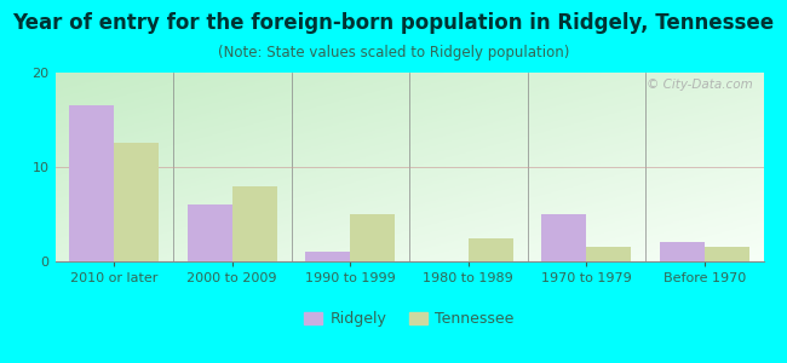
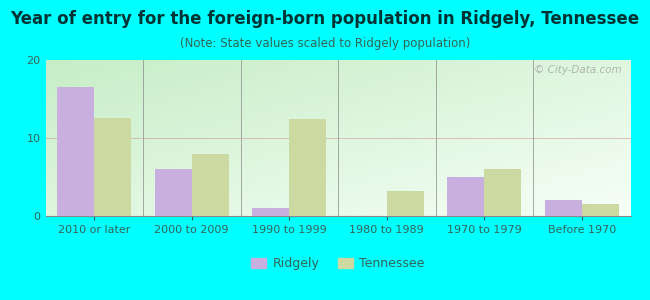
Tennessee/1990 to 1999: 5.0 -> 12.4
Tennessee/1980 to 1989: 2.5 -> 3.2
Tennessee/1970 to 1979: 1.5 -> 6.0
